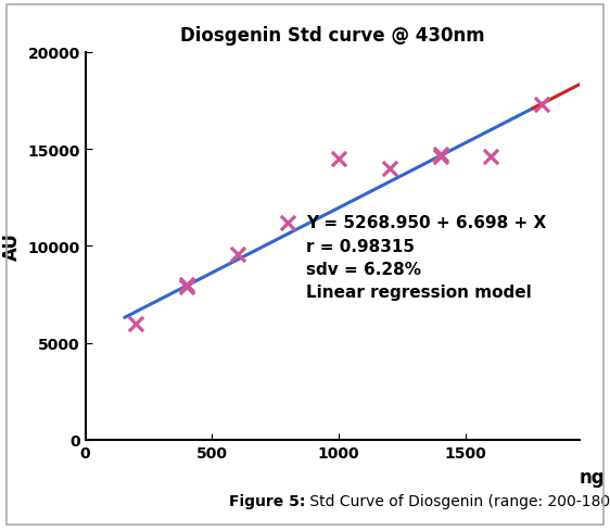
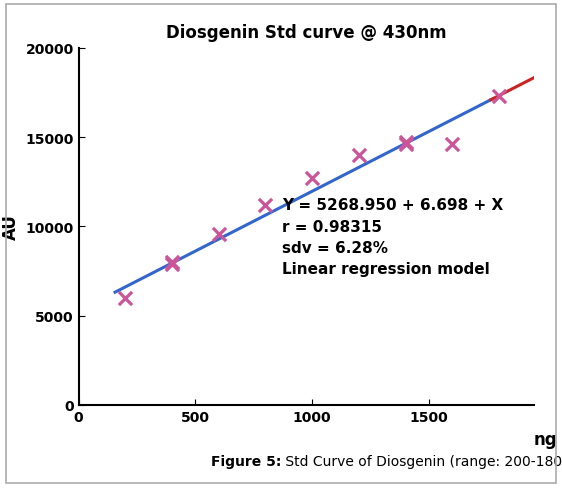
1000: 14500 -> 12700
